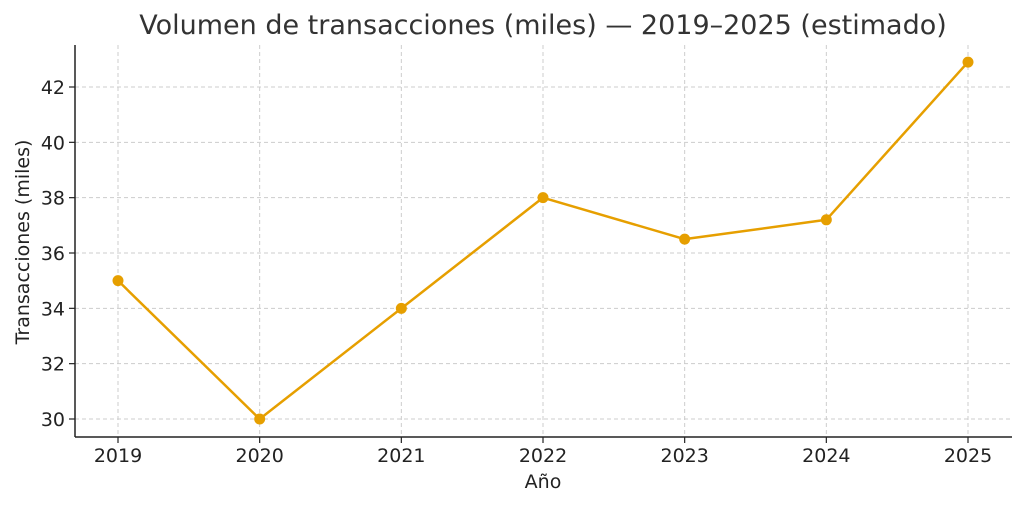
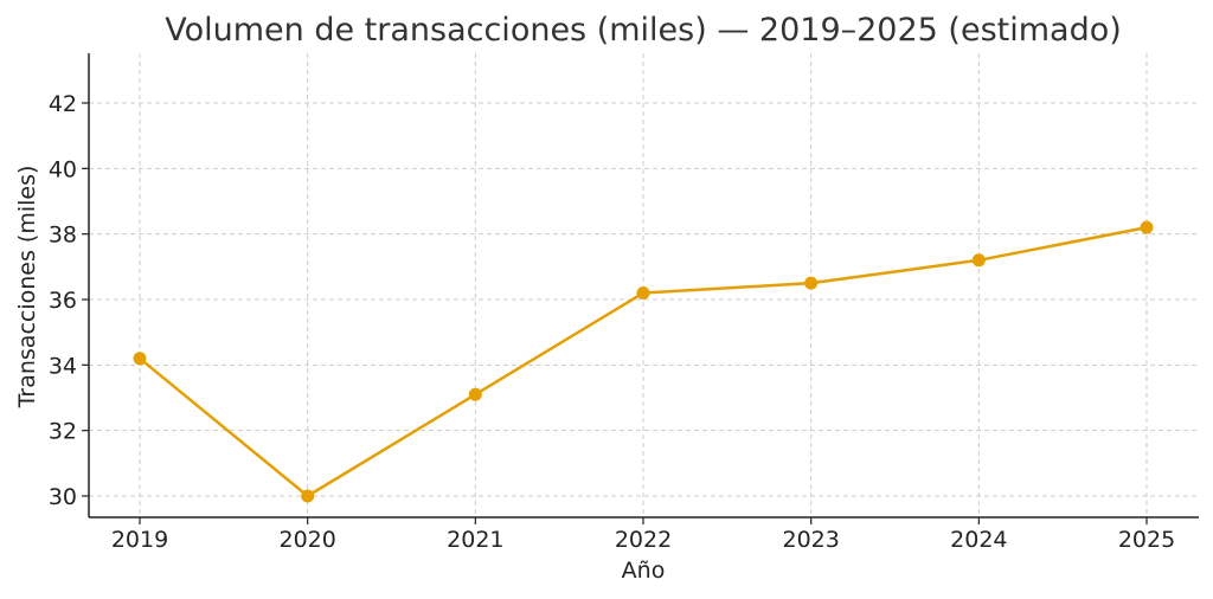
2019: 35.0 -> 34.2
2021: 34.0 -> 33.1
2022: 38.0 -> 36.2
2025: 42.9 -> 38.2
